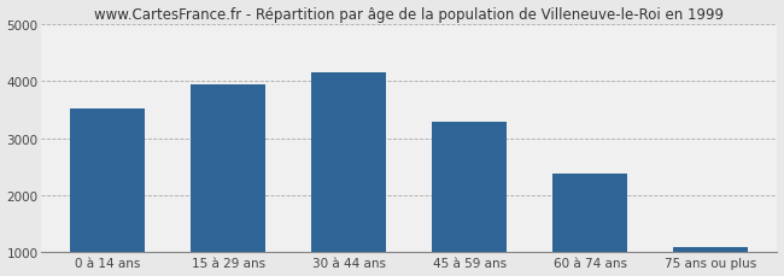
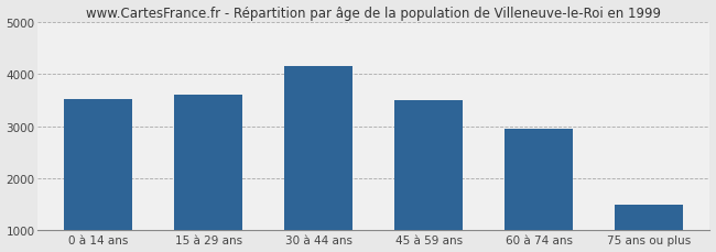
15 à 29 ans: 3950 -> 3600
45 à 59 ans: 3300 -> 3500
60 à 74 ans: 2380 -> 2950
75 ans ou plus: 1080 -> 1500
